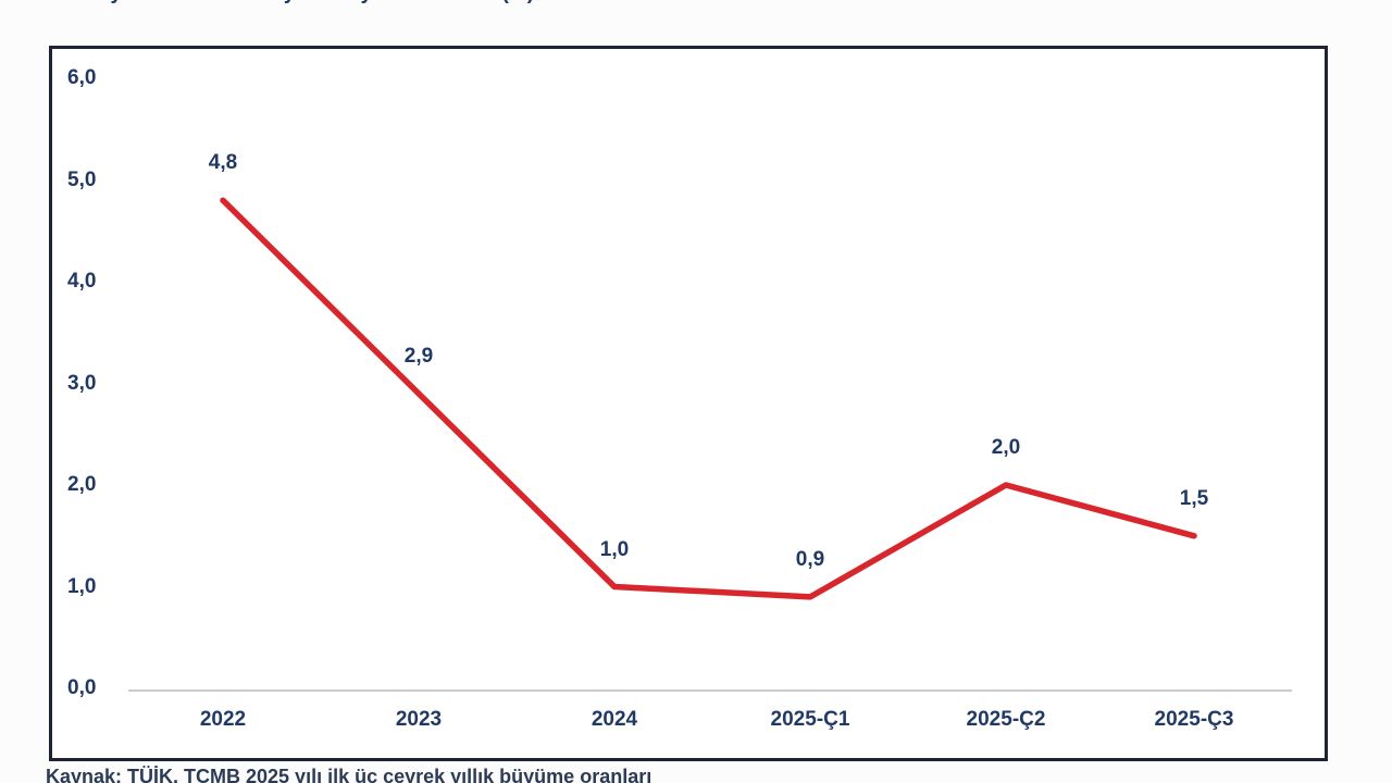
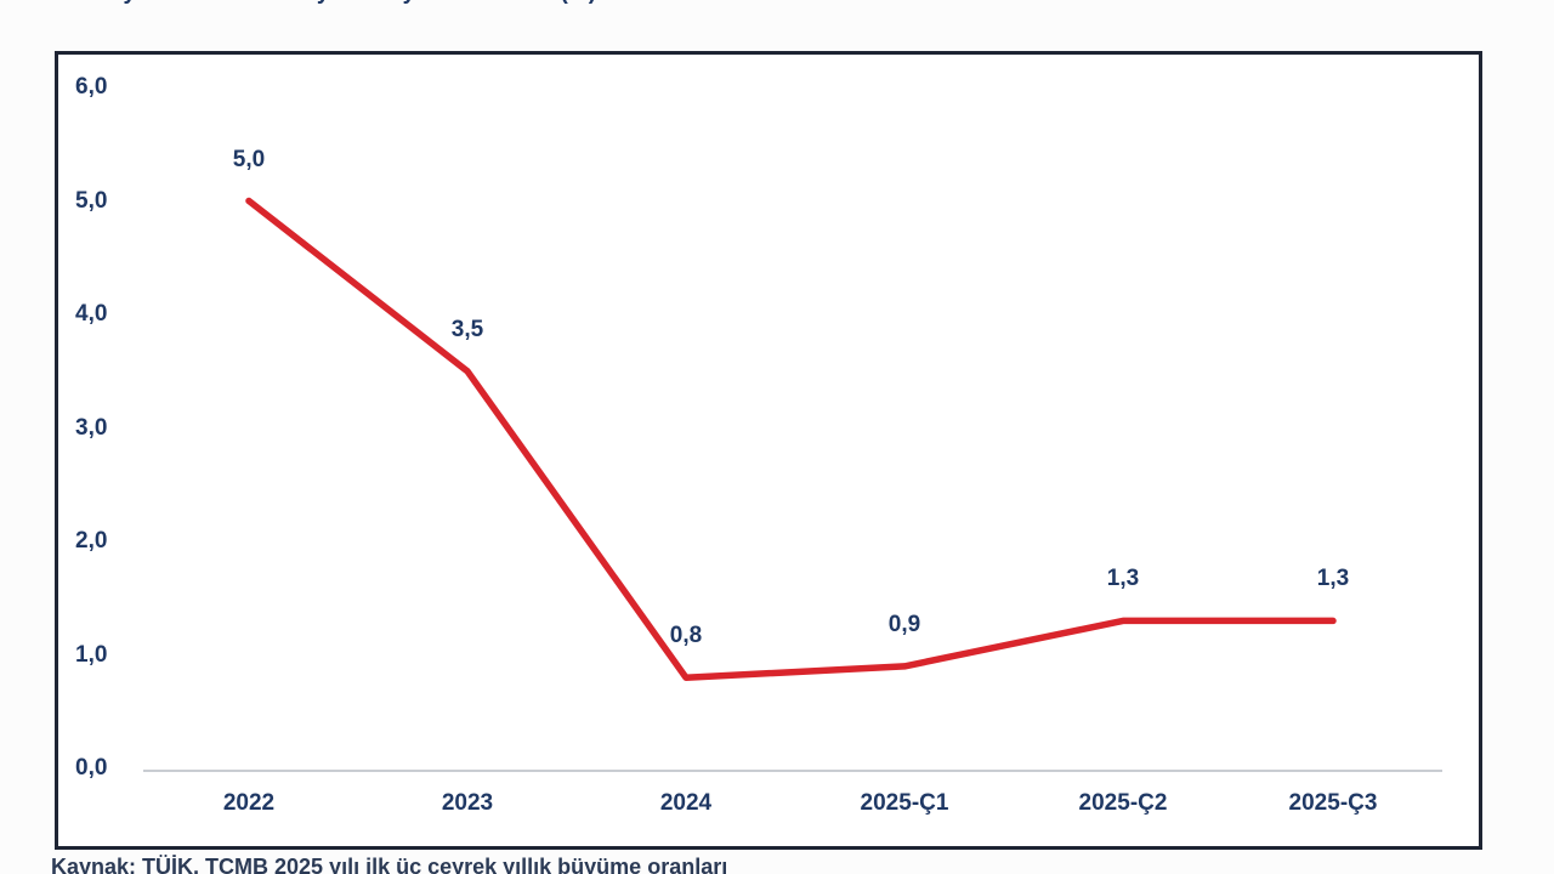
2022: 4,8 -> 5,0
2023: 2,9 -> 3,5
2024: 1,0 -> 0,8
2025-Ç2: 2,0 -> 1,3
2025-Ç3: 1,5 -> 1,3
